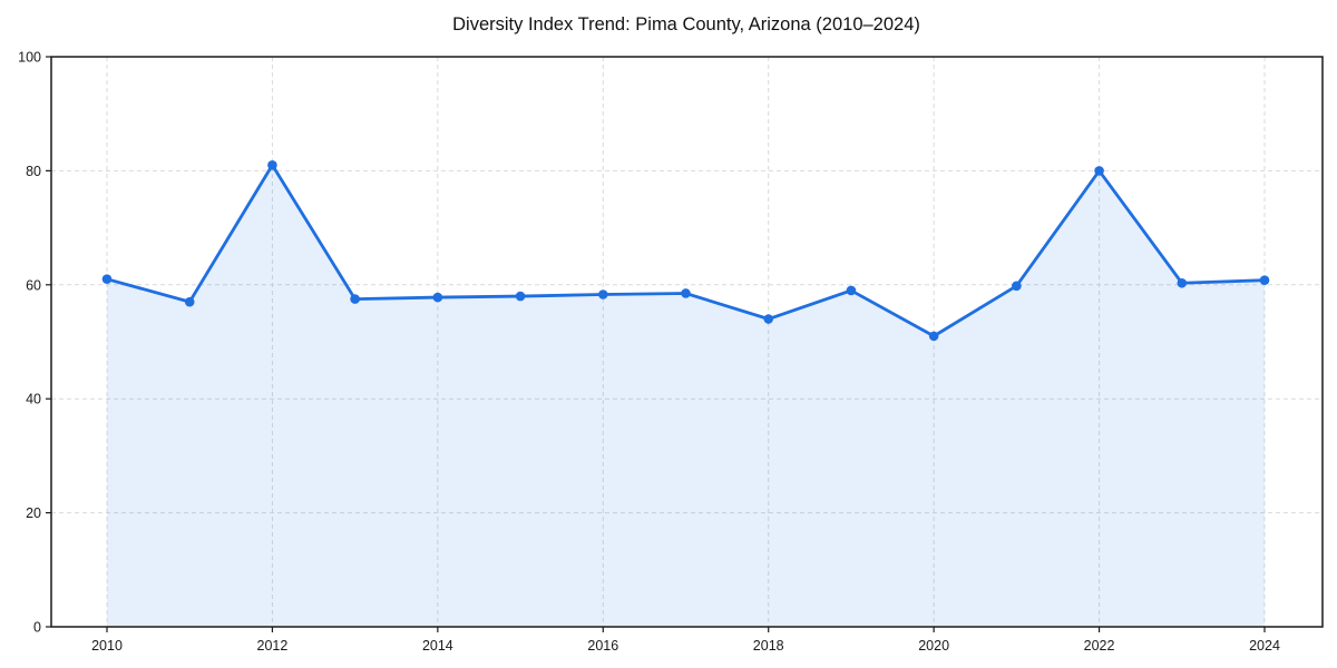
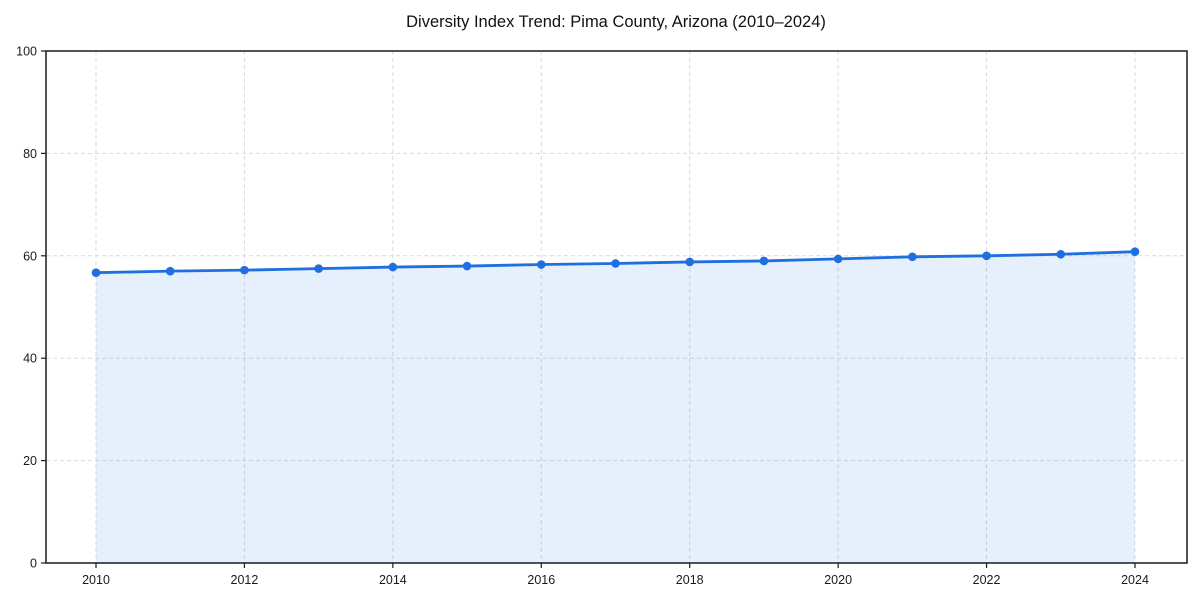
2010: 61 -> 57
2012: 81 -> 57
2018: 54 -> 59
2020: 51 -> 59
2022: 80 -> 60
